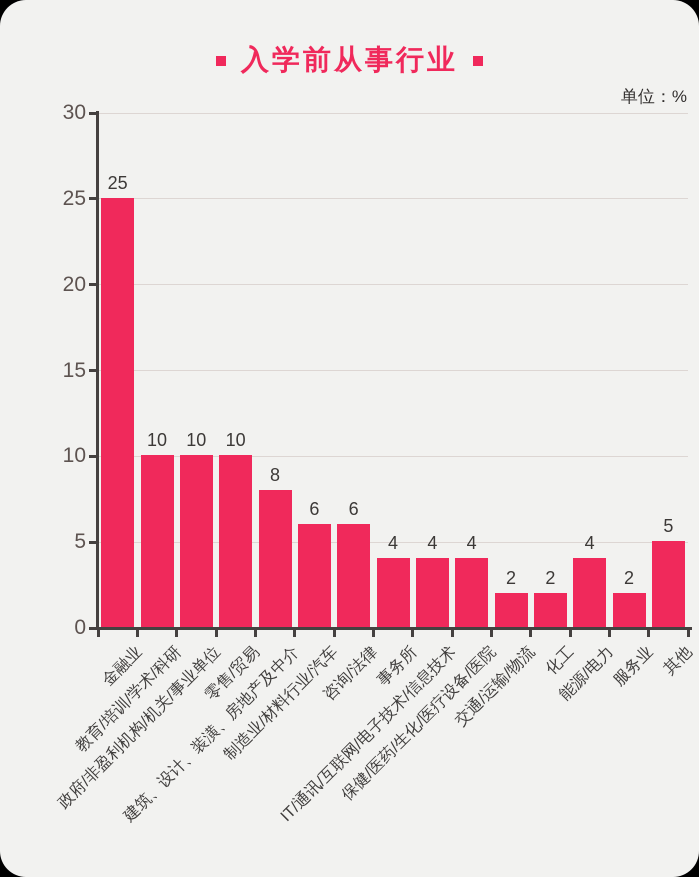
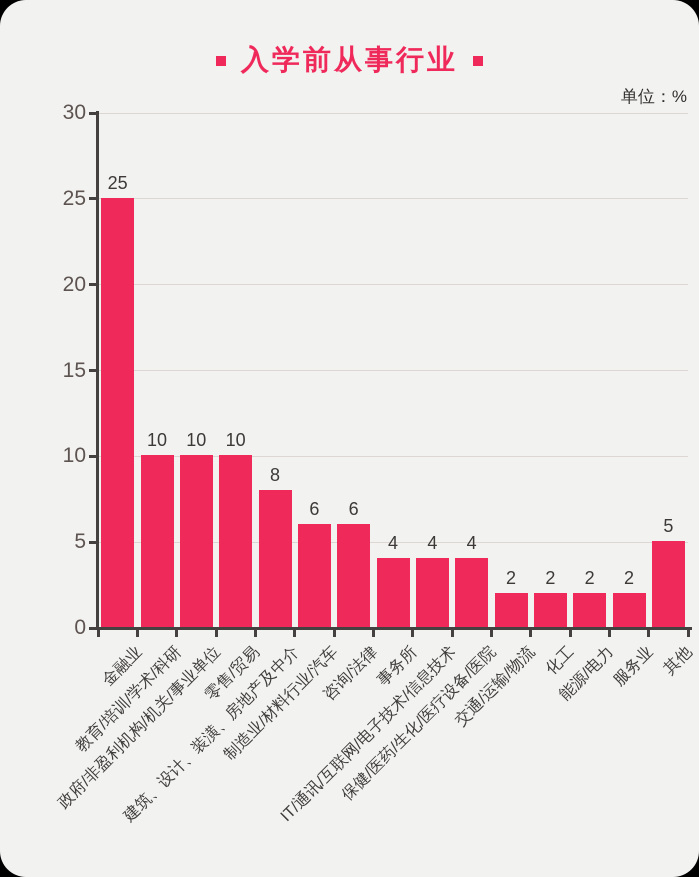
能源/电力: 4 -> 2
